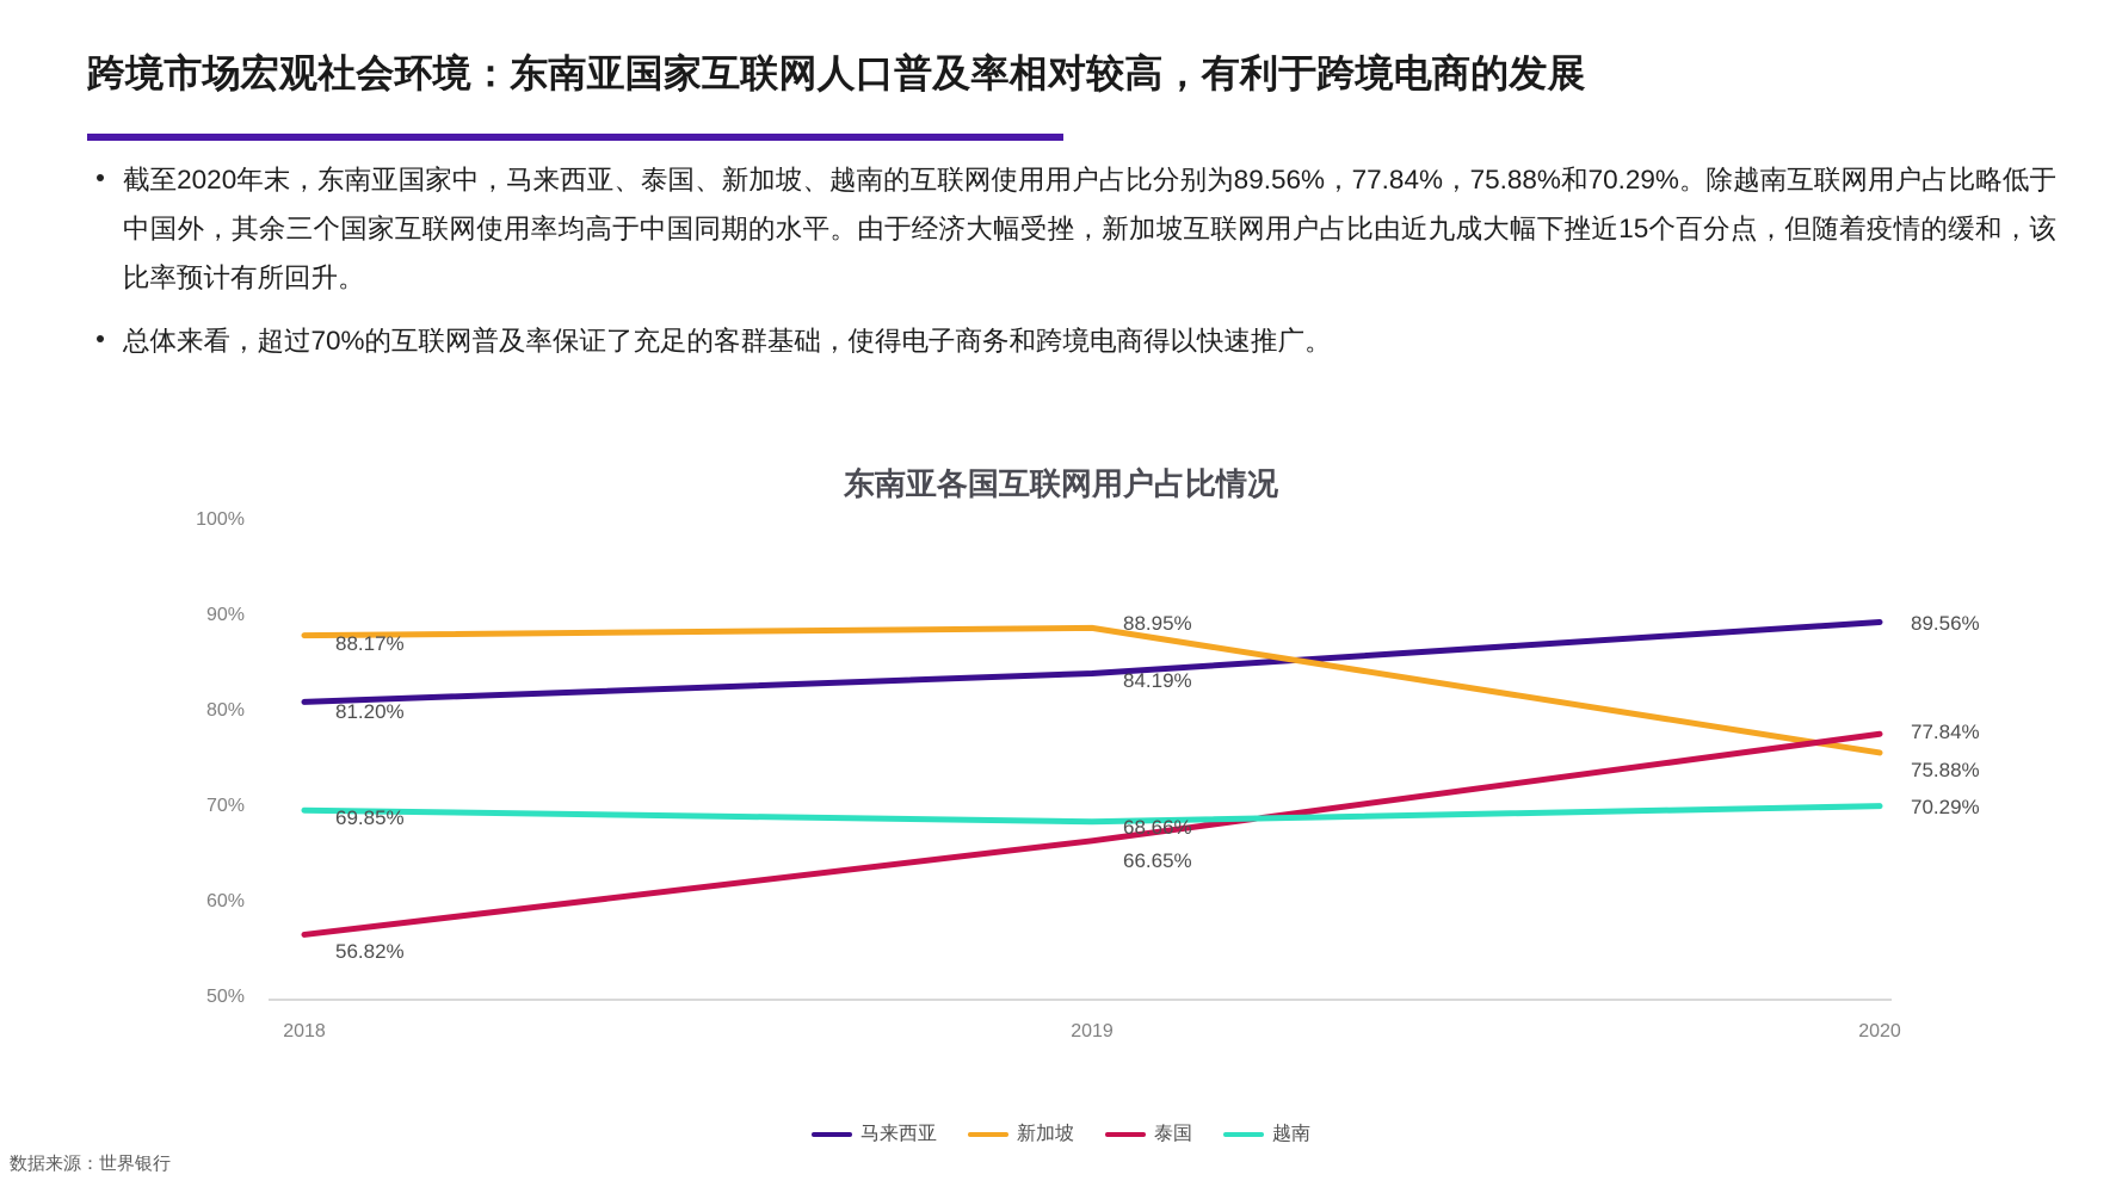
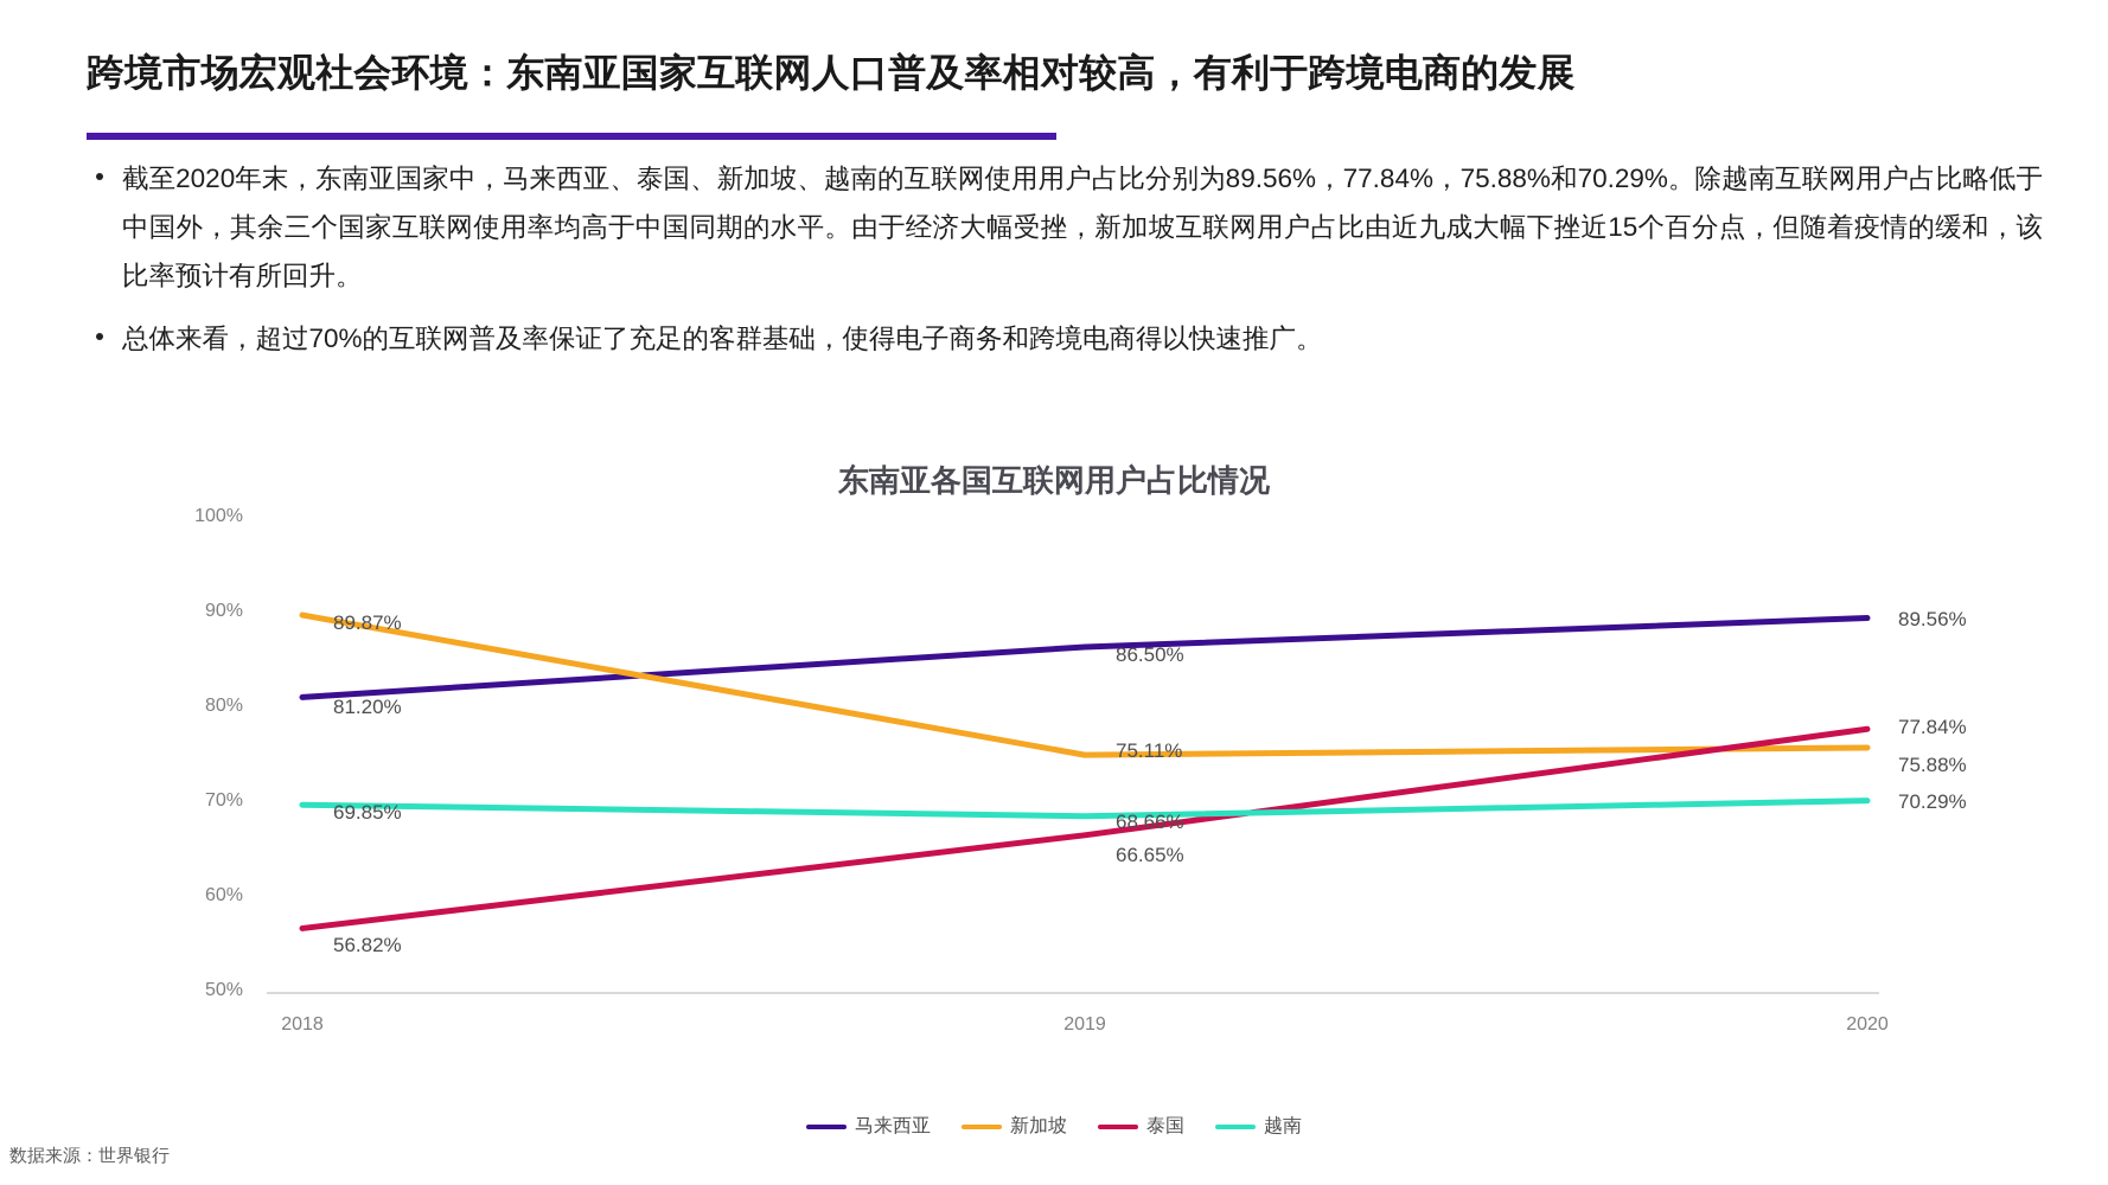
新加坡/2018: 88.17% -> 89.87%
马来西亚/2019: 84.19% -> 86.50%
新加坡/2019: 88.95% -> 75.11%
